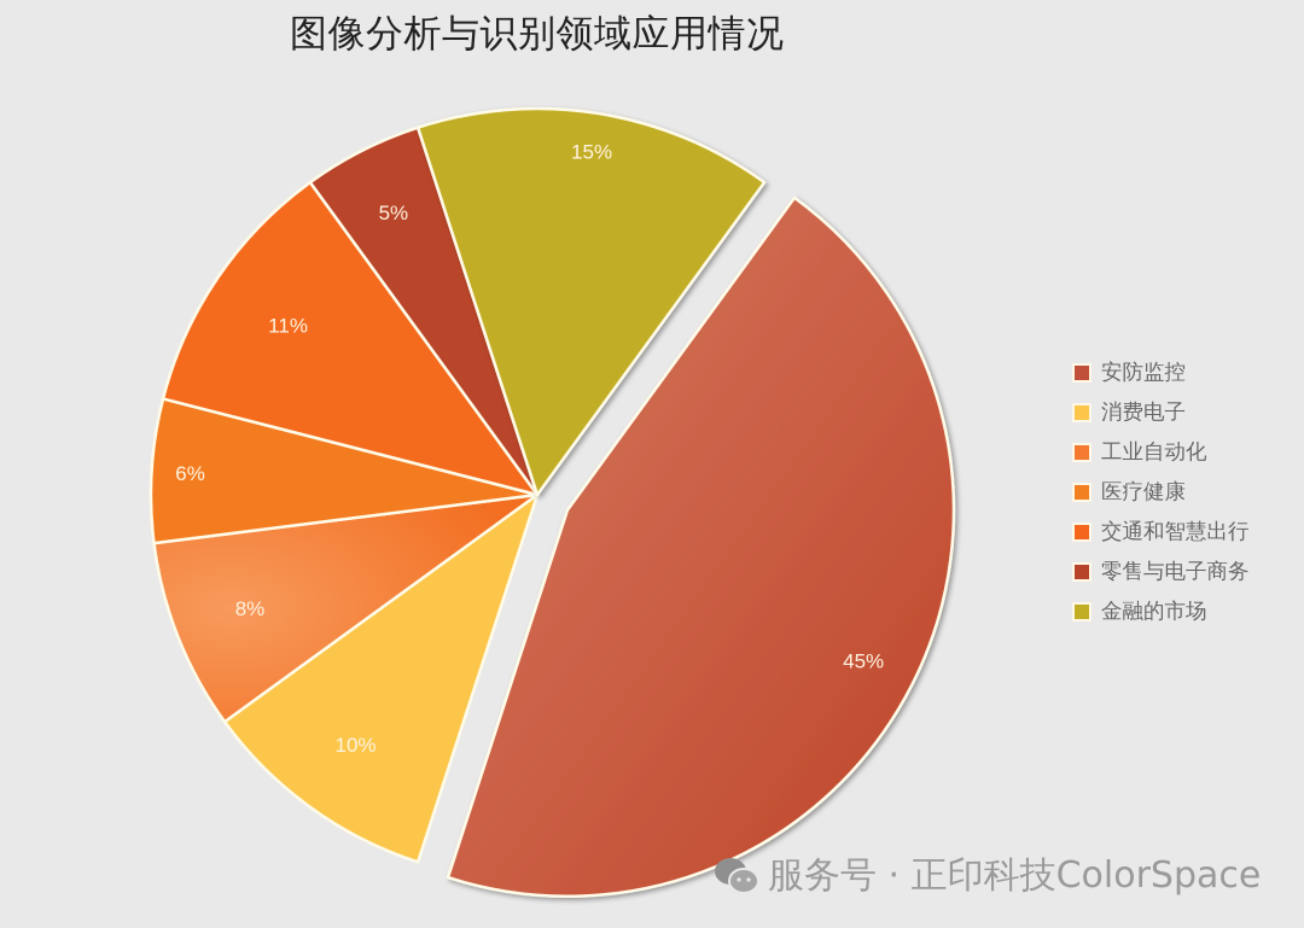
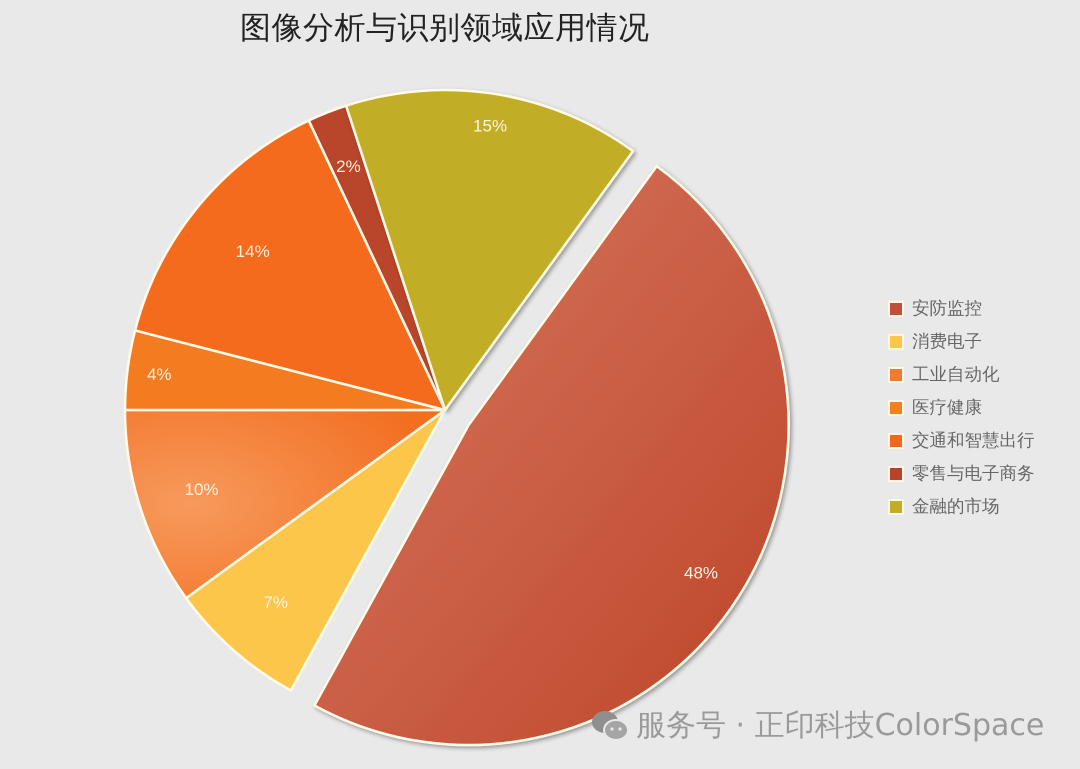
安防监控: 45% -> 48%
消费电子: 10% -> 7%
工业自动化: 8% -> 10%
医疗健康: 6% -> 4%
交通和智慧出行: 11% -> 14%
零售与电子商务: 5% -> 2%
